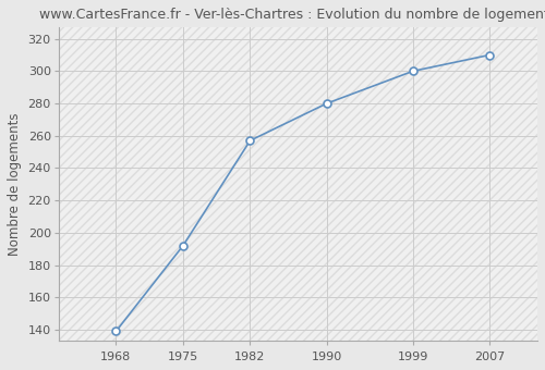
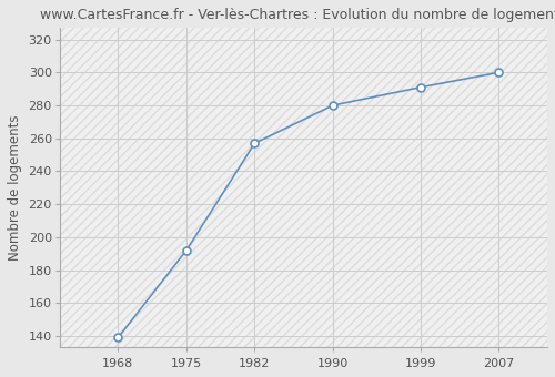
1999: 300 -> 291
2007: 310 -> 300
